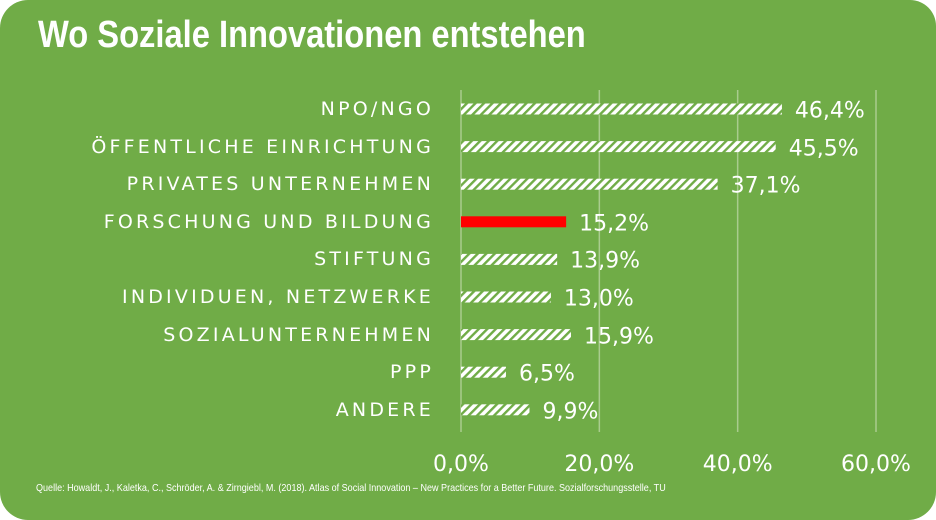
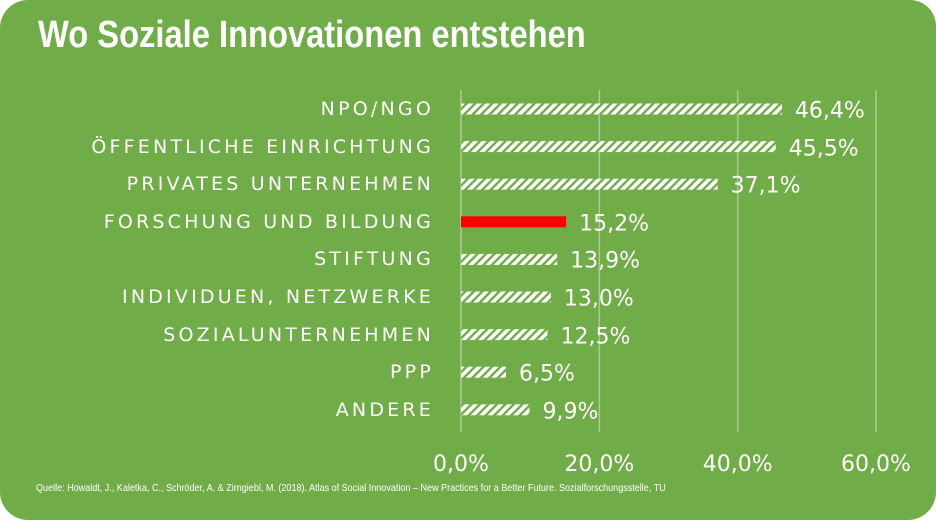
SOZIALUNTERNEHMEN: 15,9% -> 12,5%
